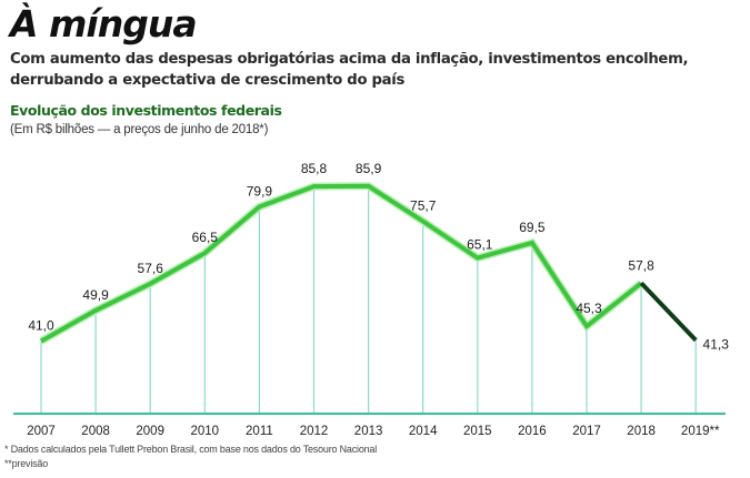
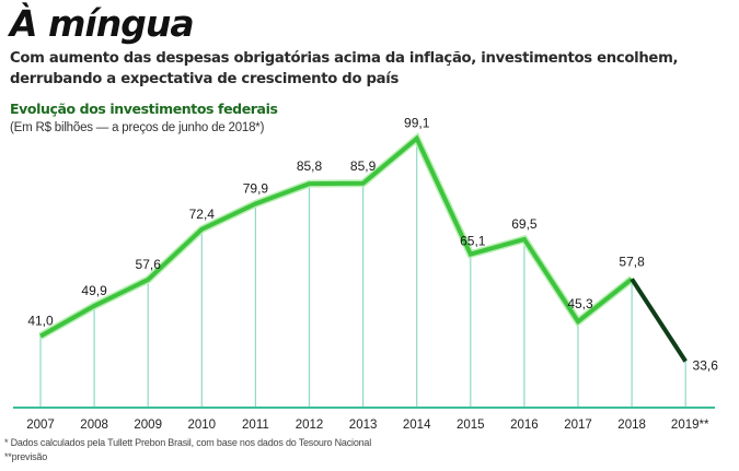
2010: 66,5 -> 72,4
2014: 75,7 -> 99,1
2019**: 41,3 -> 33,6
